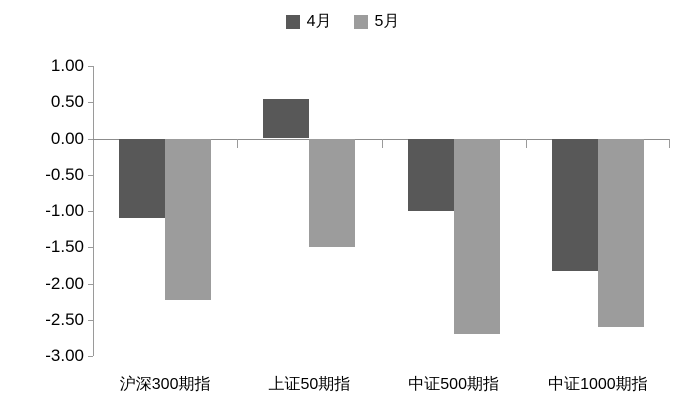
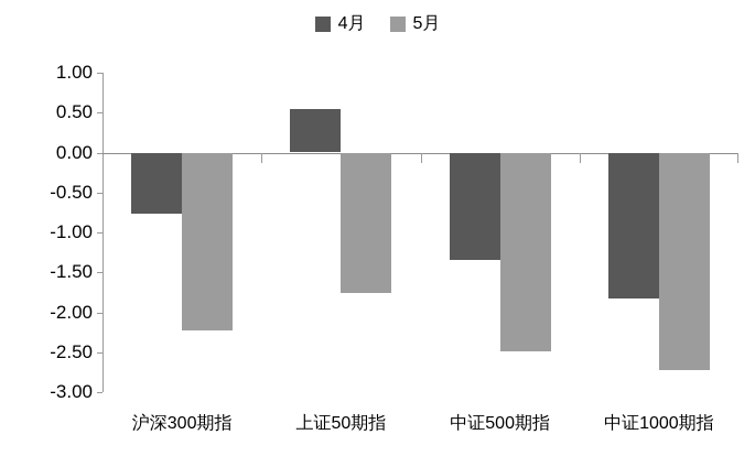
4月/沪深300期指: -1.1 -> -0.8
5月/上证50期指: -1.5 -> -1.8
4月/中证500期指: -1.0 -> -1.4
5月/中证500期指: -2.7 -> -2.5
5月/中证1000期指: -2.6 -> -2.7
